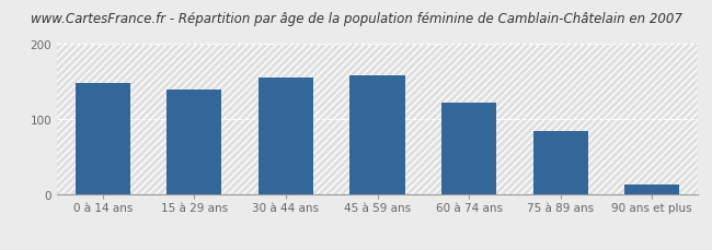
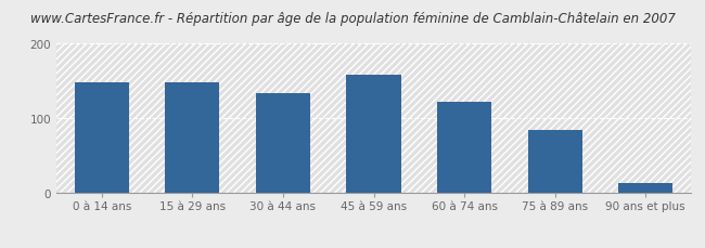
15 à 29 ans: 140 -> 148
30 à 44 ans: 155 -> 134
